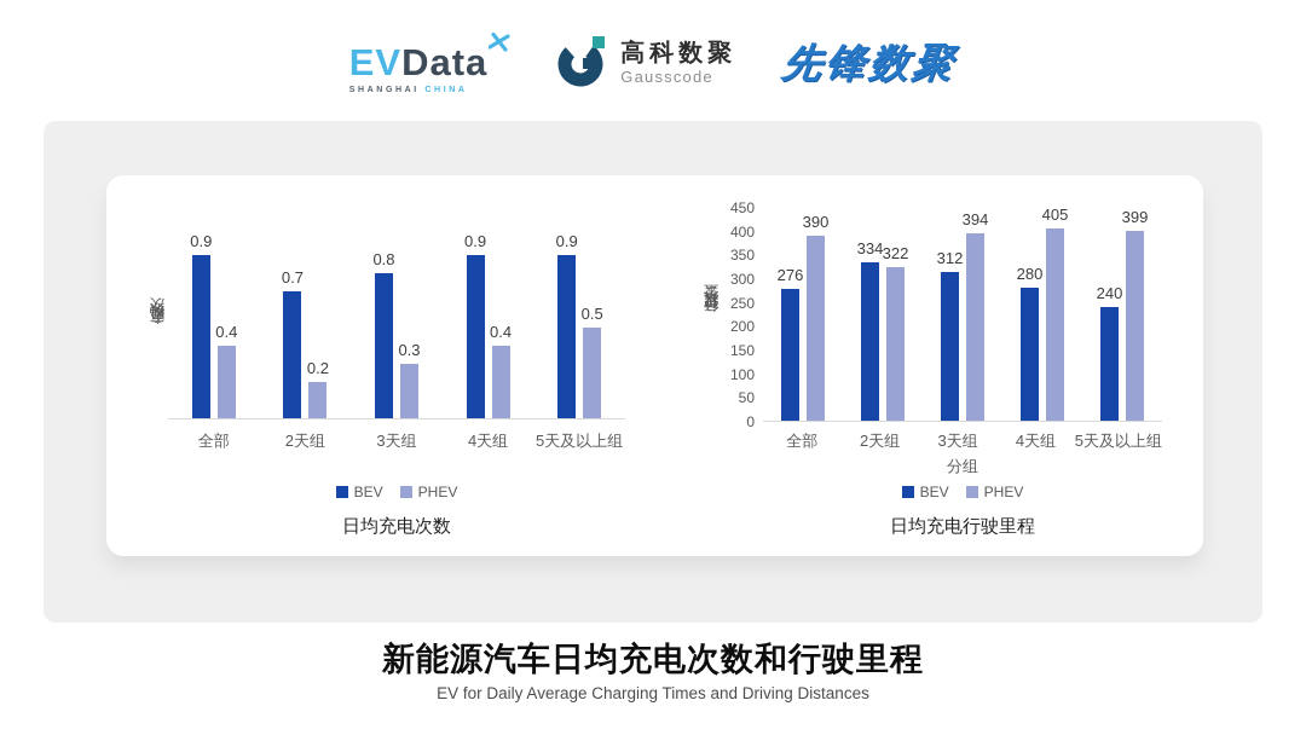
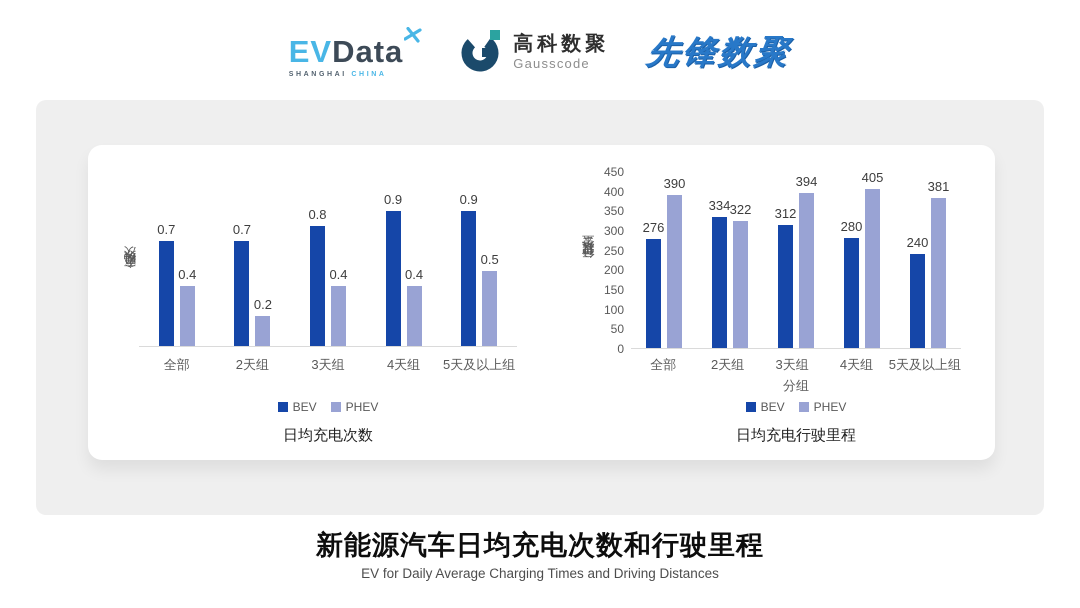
日均充电次数/BEV/全部: 0.9 -> 0.7
日均充电次数/PHEV/3天组: 0.3 -> 0.4
日均充电行驶里程/PHEV/5天及以上组: 399 -> 381
